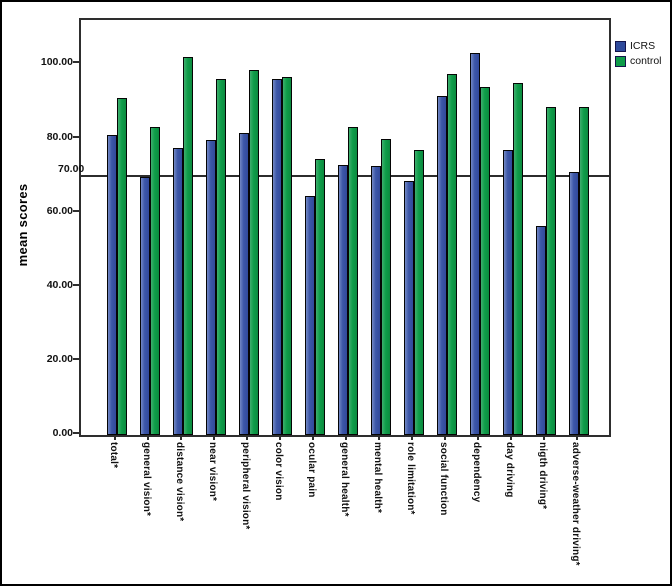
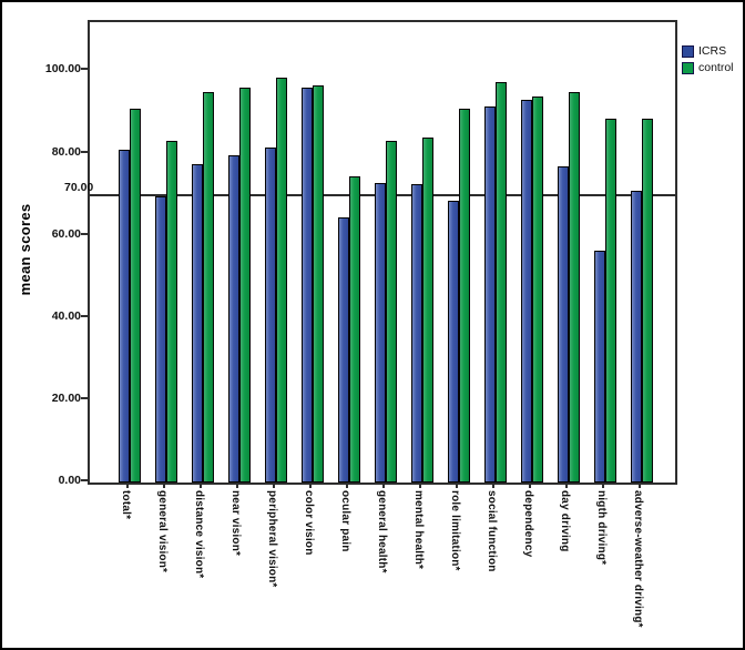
control/distance vision*: 102 -> 95
control/mental health*: 80 -> 84
control/role limitation*: 77 -> 91
ICRS/dependency: 103 -> 93
